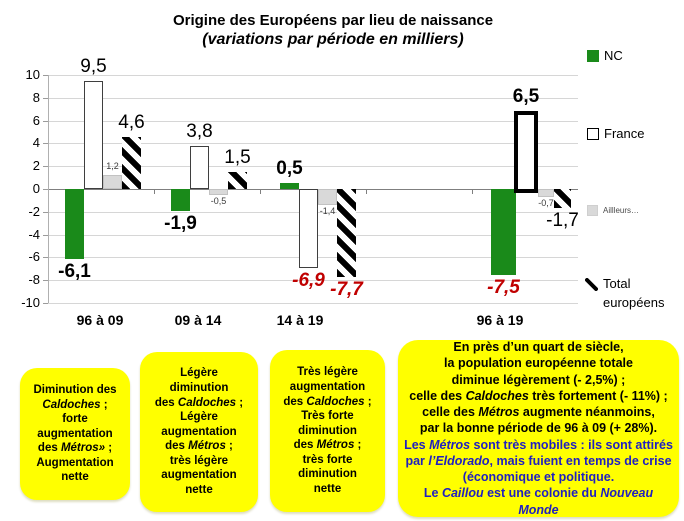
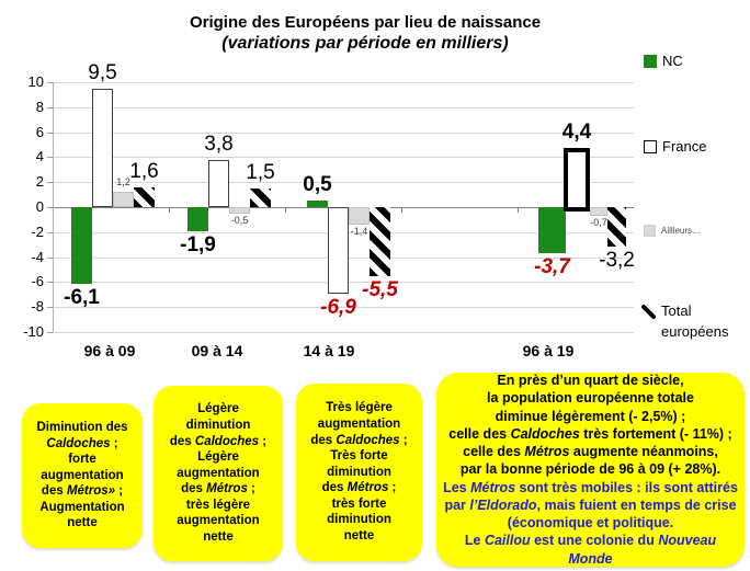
Total européens/96 à 09: 4,6 -> 1,6
Total européens/14 à 19: -7,7 -> -5,5
NC/96 à 19: -7,5 -> -3,7
France/96 à 19: 6,5 -> 4,4
Total européens/96 à 19: -1,7 -> -3,2
